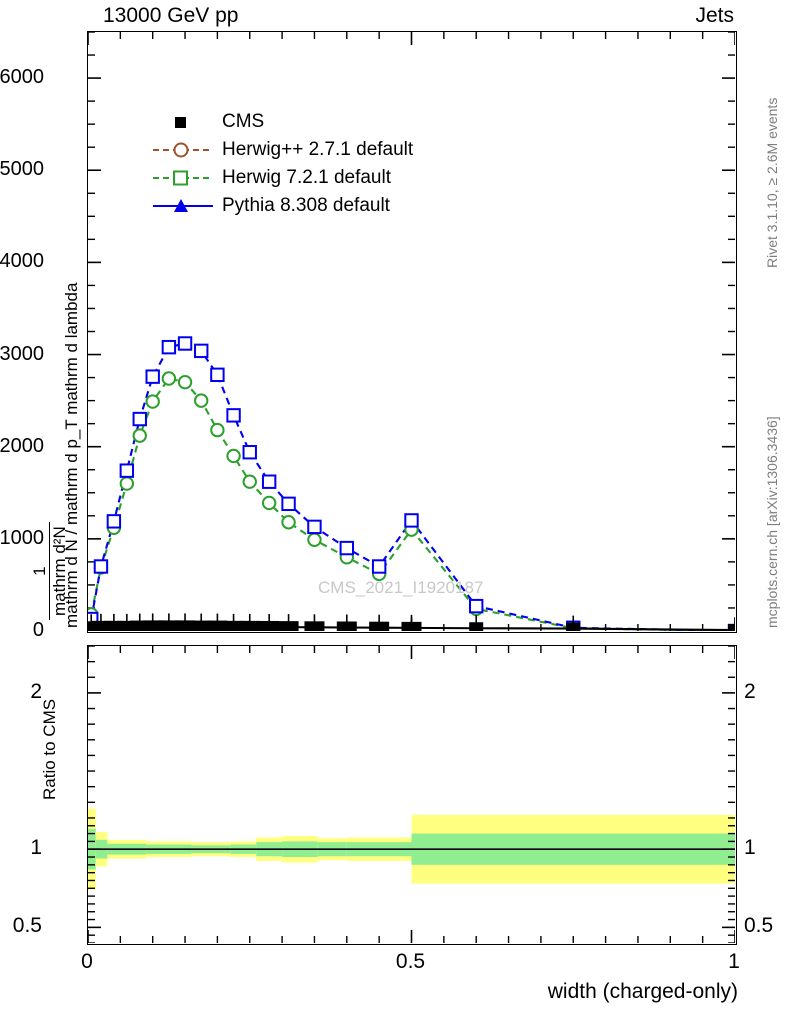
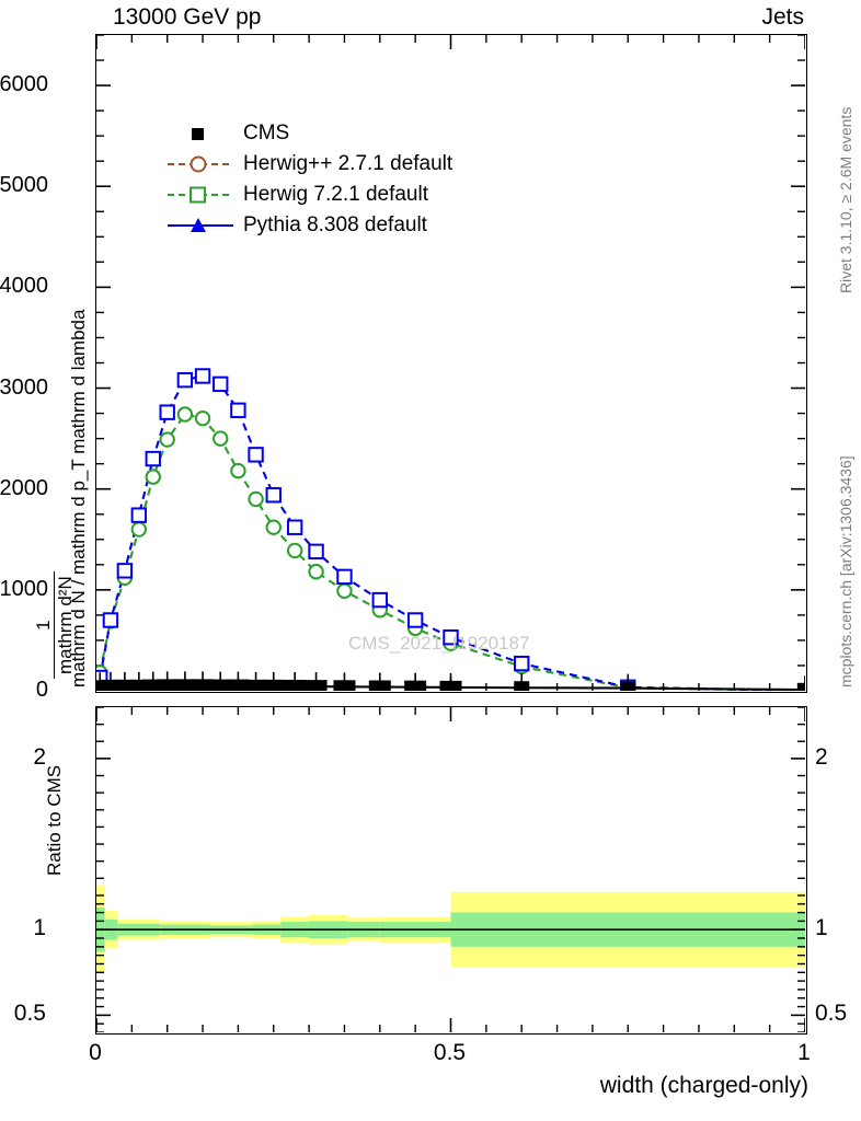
Herwig++ 2.7.1 default/0.5: 500 -> 300
Herwig 7.2.1 default/0.5: 1100 -> 500
Pythia 8.308 default/0.5: 1200 -> 500
